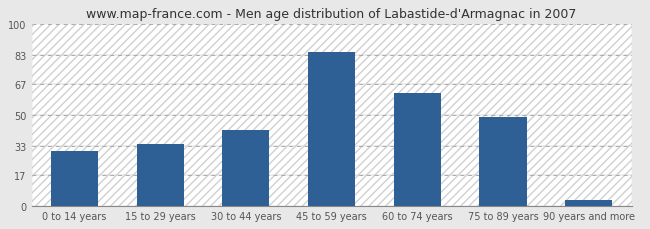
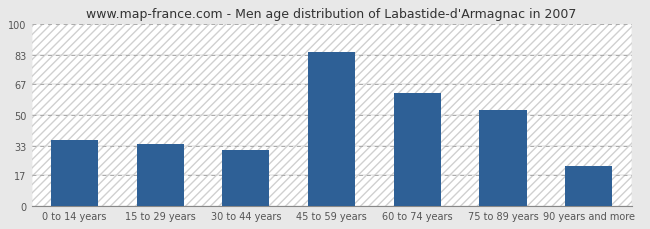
0 to 14 years: 30 -> 36
30 to 44 years: 42 -> 31
75 to 89 years: 49 -> 53
90 years and more: 3 -> 22
